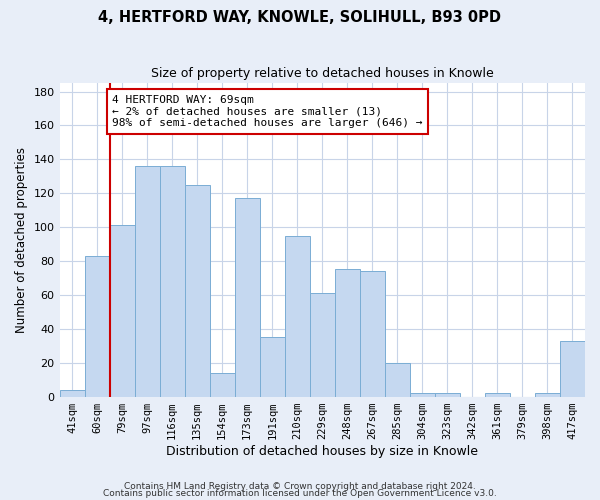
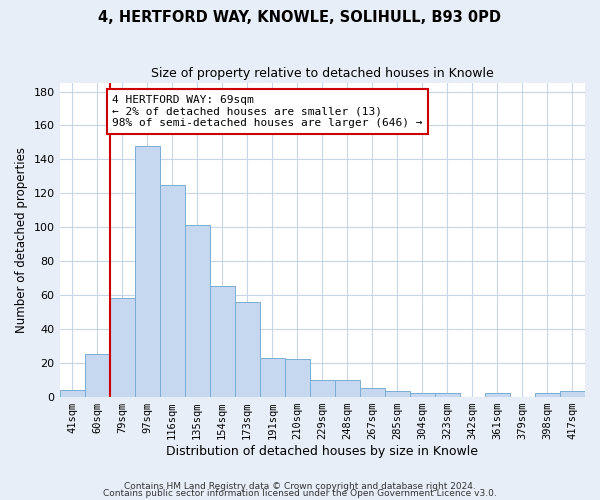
60sqm: 83 -> 25
79sqm: 101 -> 58
97sqm: 136 -> 148
116sqm: 136 -> 125
135sqm: 125 -> 101
154sqm: 14 -> 65
173sqm: 117 -> 56
191sqm: 35 -> 23
210sqm: 95 -> 22
229sqm: 61 -> 10
248sqm: 75 -> 10
267sqm: 74 -> 5
285sqm: 20 -> 3
417sqm: 33 -> 3
